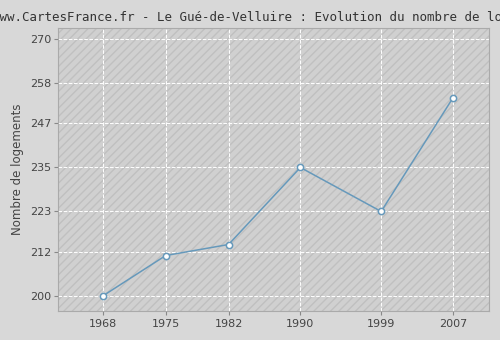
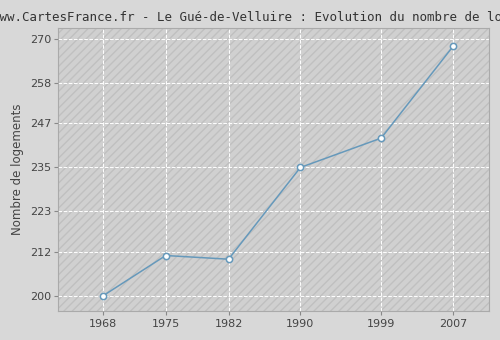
1982: 214 -> 210
1999: 223 -> 243
2007: 254 -> 268
